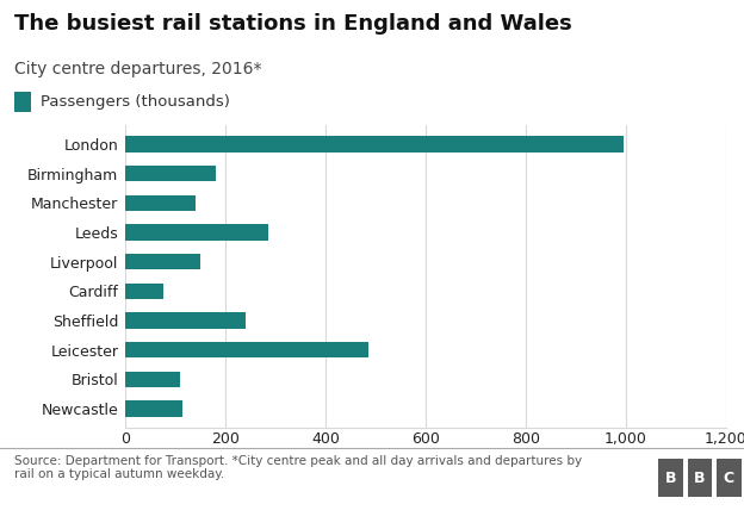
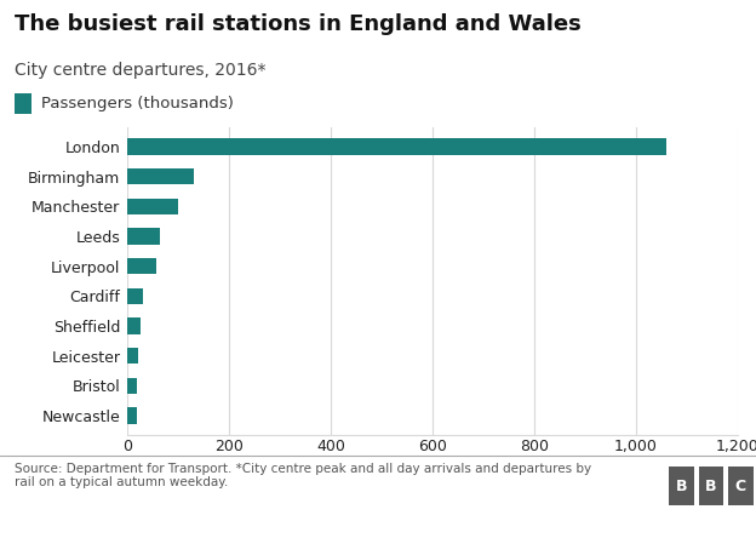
London: 995 -> 1,060
Birmingham: 180 -> 130
Manchester: 140 -> 100
Leeds: 285 -> 65
Liverpool: 150 -> 58
Cardiff: 75 -> 30
Sheffield: 240 -> 25
Leicester: 485 -> 22
Bristol: 110 -> 20
Newcastle: 115 -> 18
